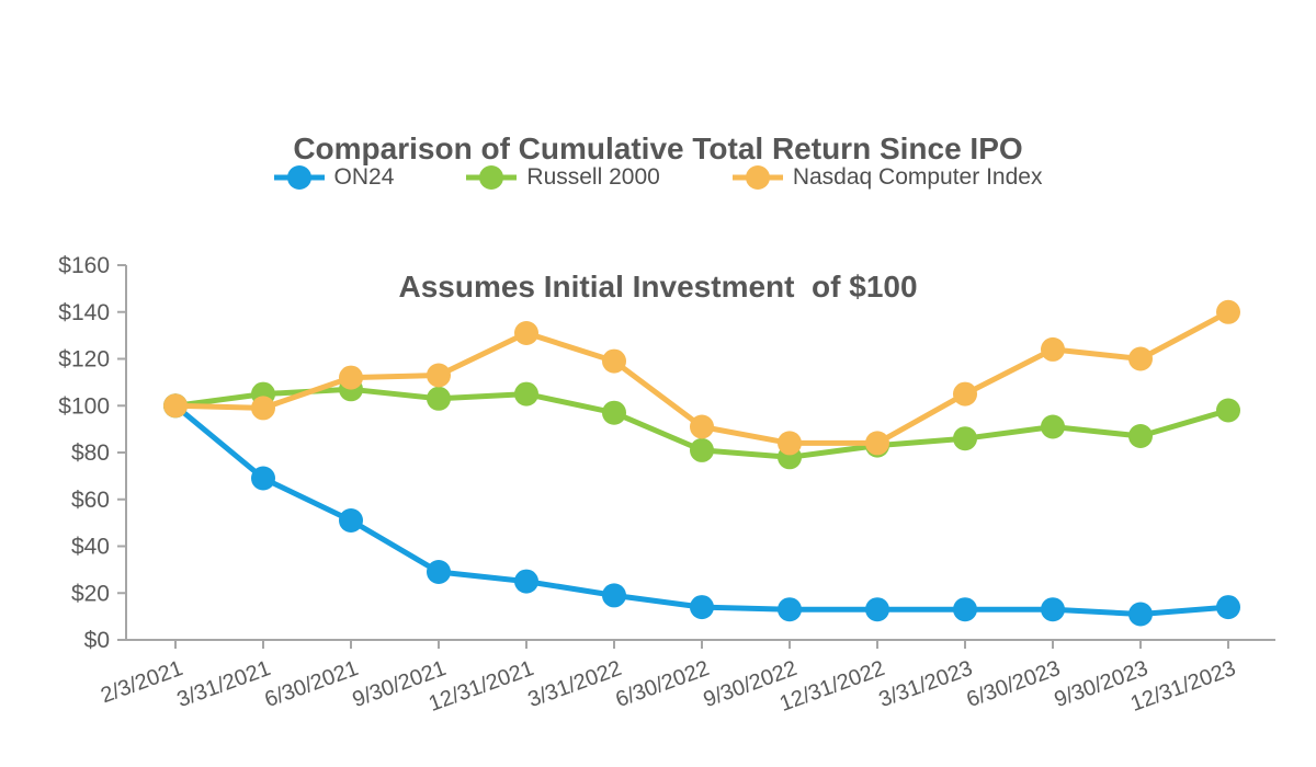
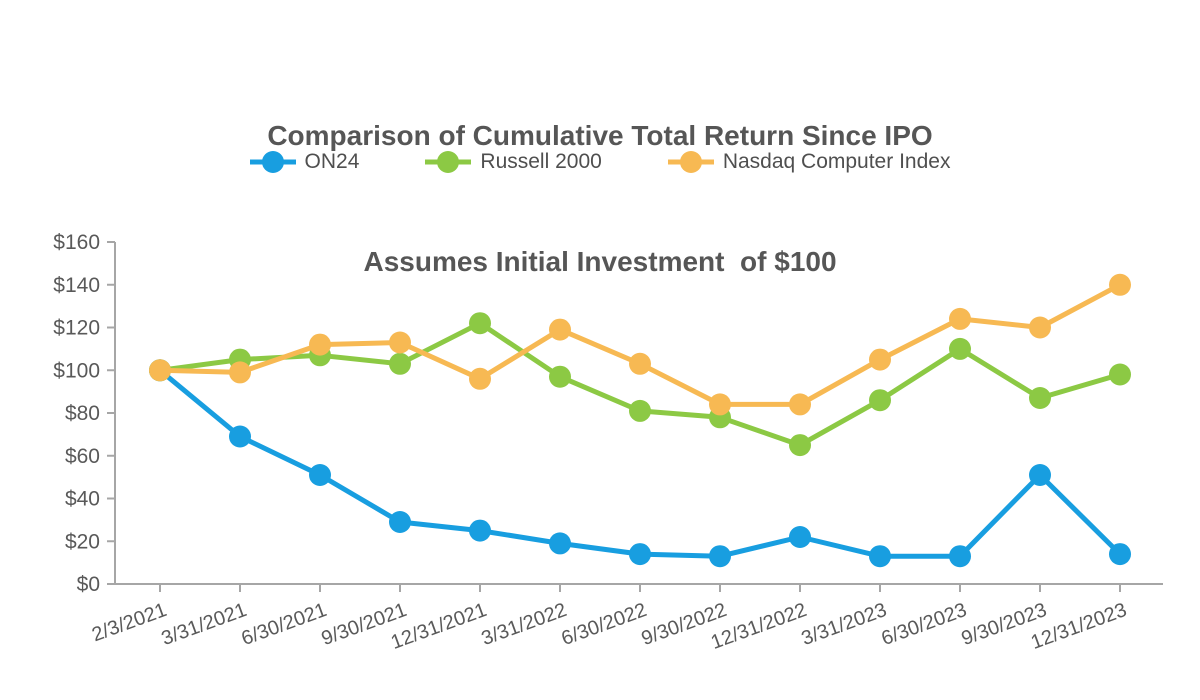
Russell 2000/12/31/2021: $105 -> $122
Nasdaq Computer Index/12/31/2021: $131 -> $96
Nasdaq Computer Index/6/30/2022: $91 -> $103
ON24/12/31/2022: $13 -> $22
Russell 2000/12/31/2022: $83 -> $65
Russell 2000/6/30/2023: $91 -> $110
ON24/9/30/2023: $11 -> $51
